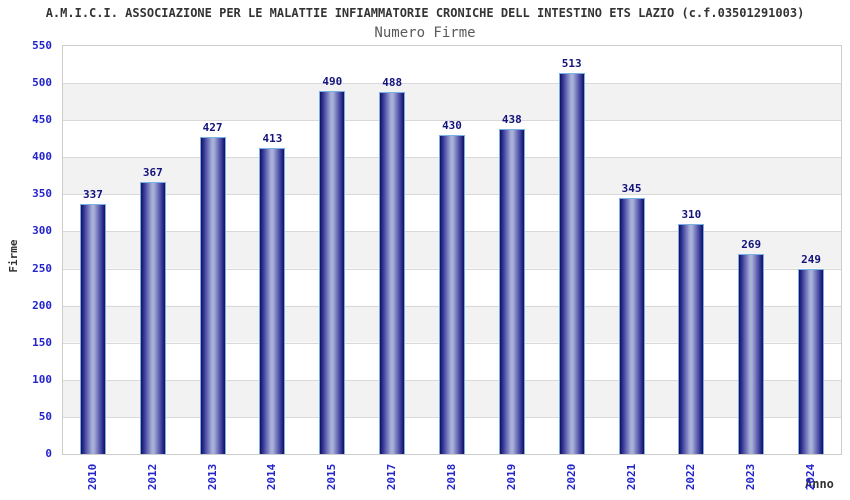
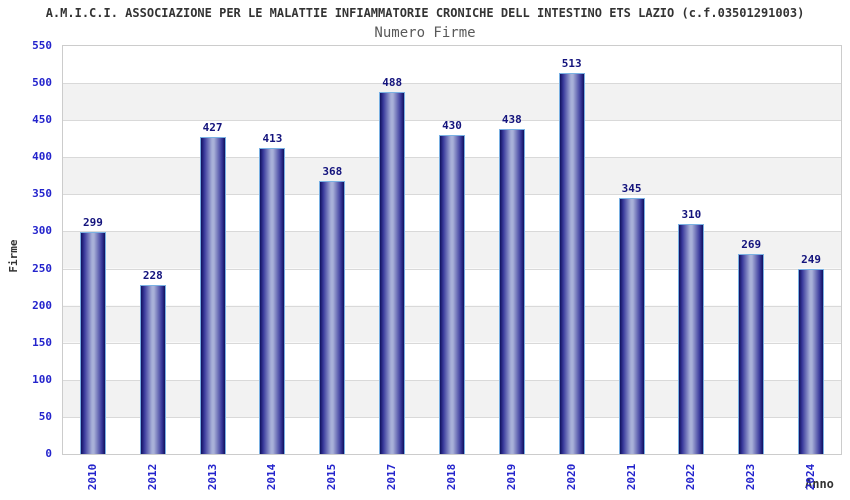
2010: 337 -> 299
2012: 367 -> 228
2015: 490 -> 368
